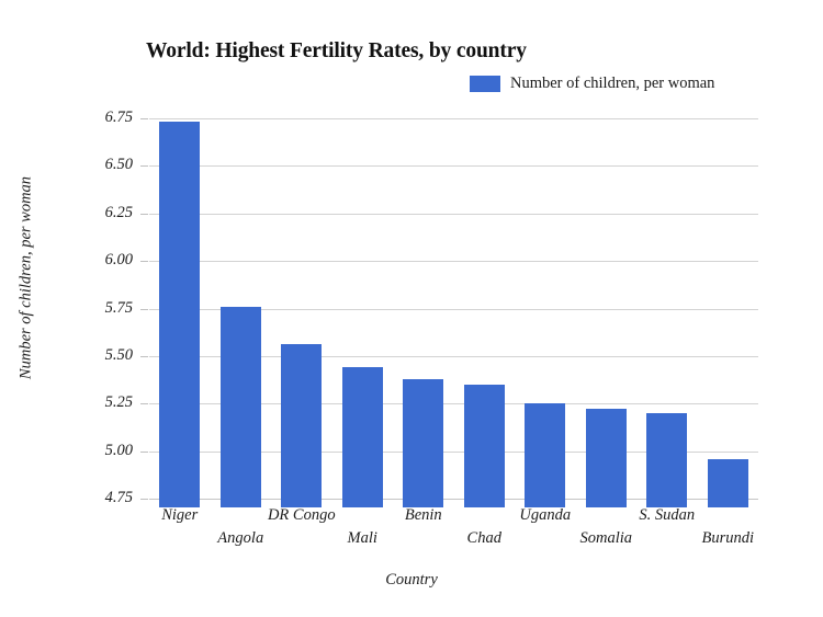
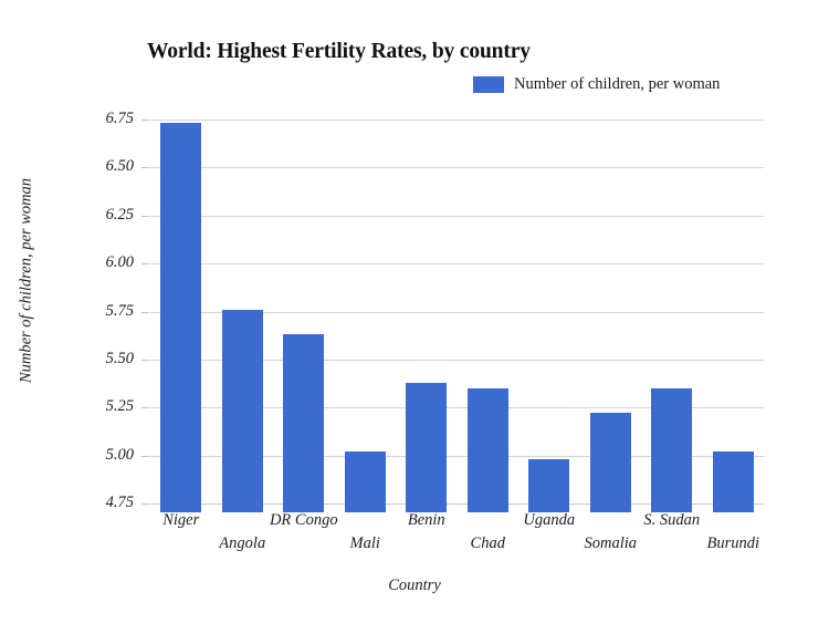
DR Congo: 5.56 -> 5.63
Mali: 5.44 -> 5.02
Uganda: 5.25 -> 4.98
S. Sudan: 5.20 -> 5.35
Burundi: 4.96 -> 5.02
